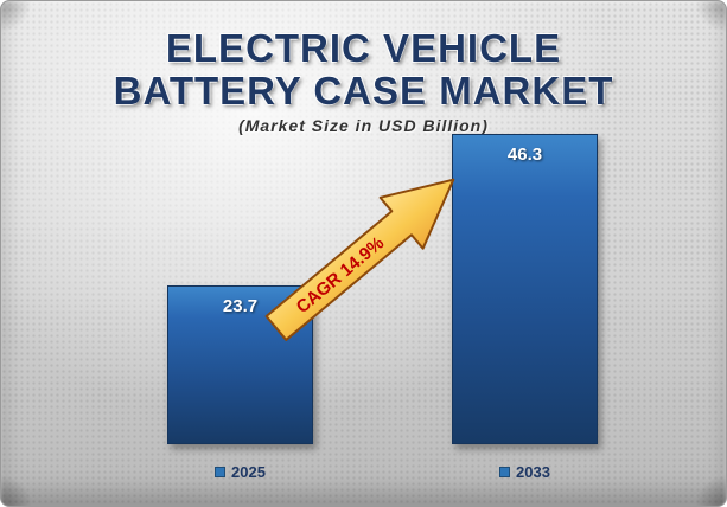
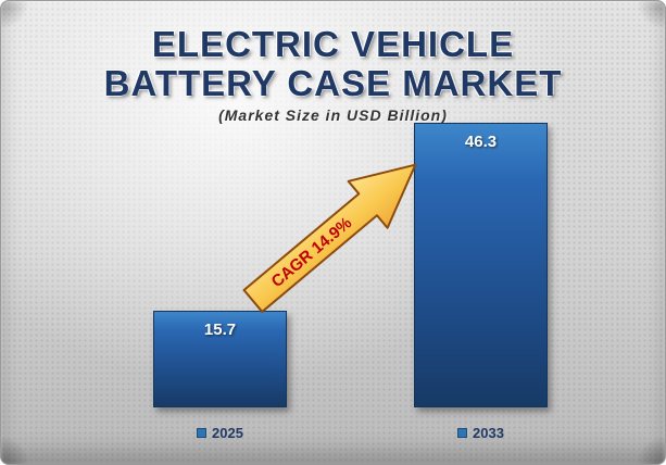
2025: 23.7 -> 15.7
